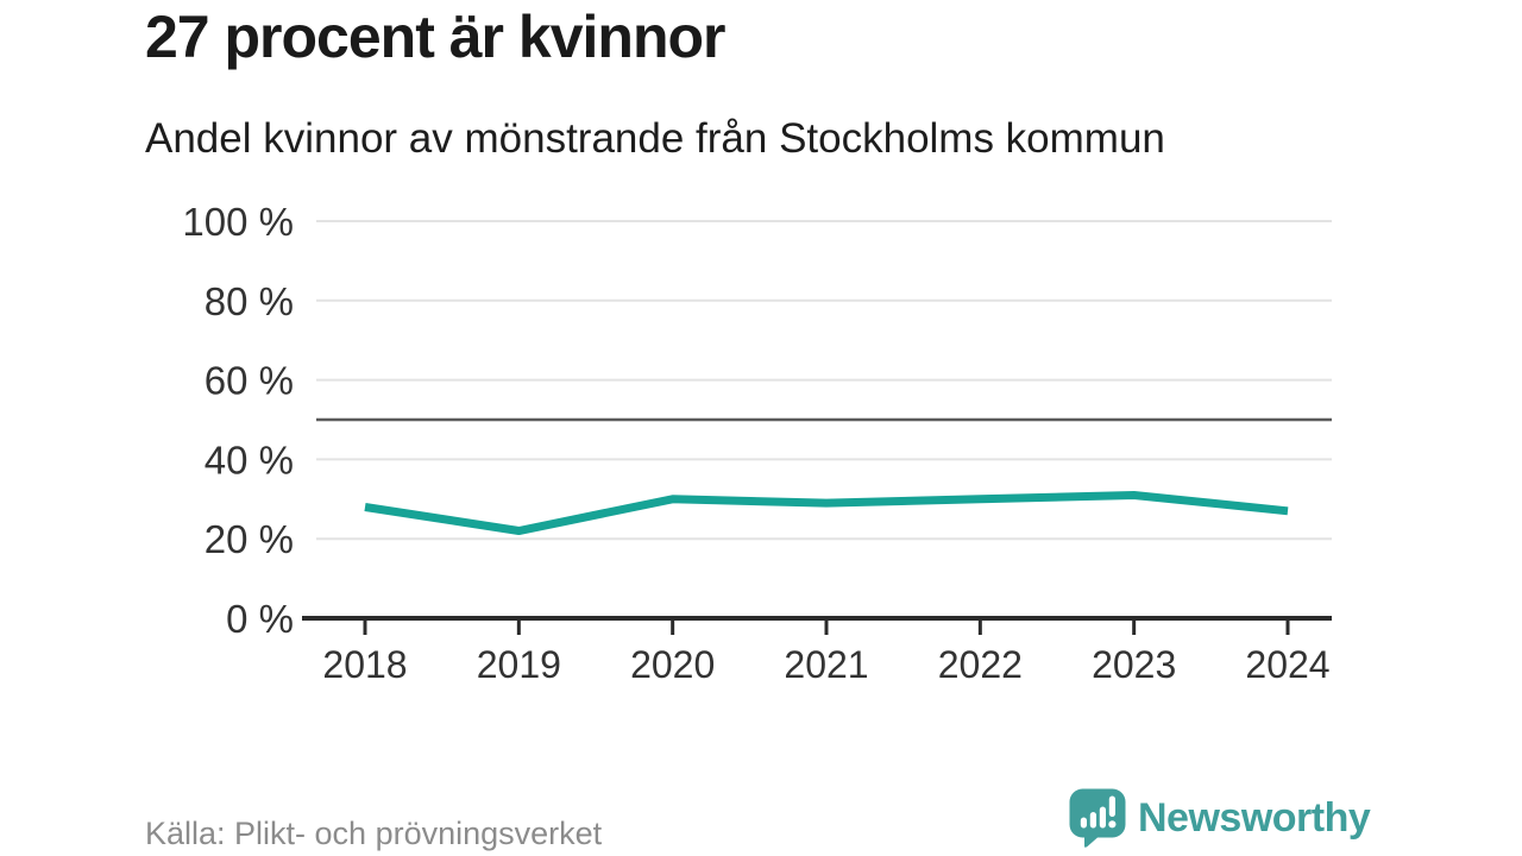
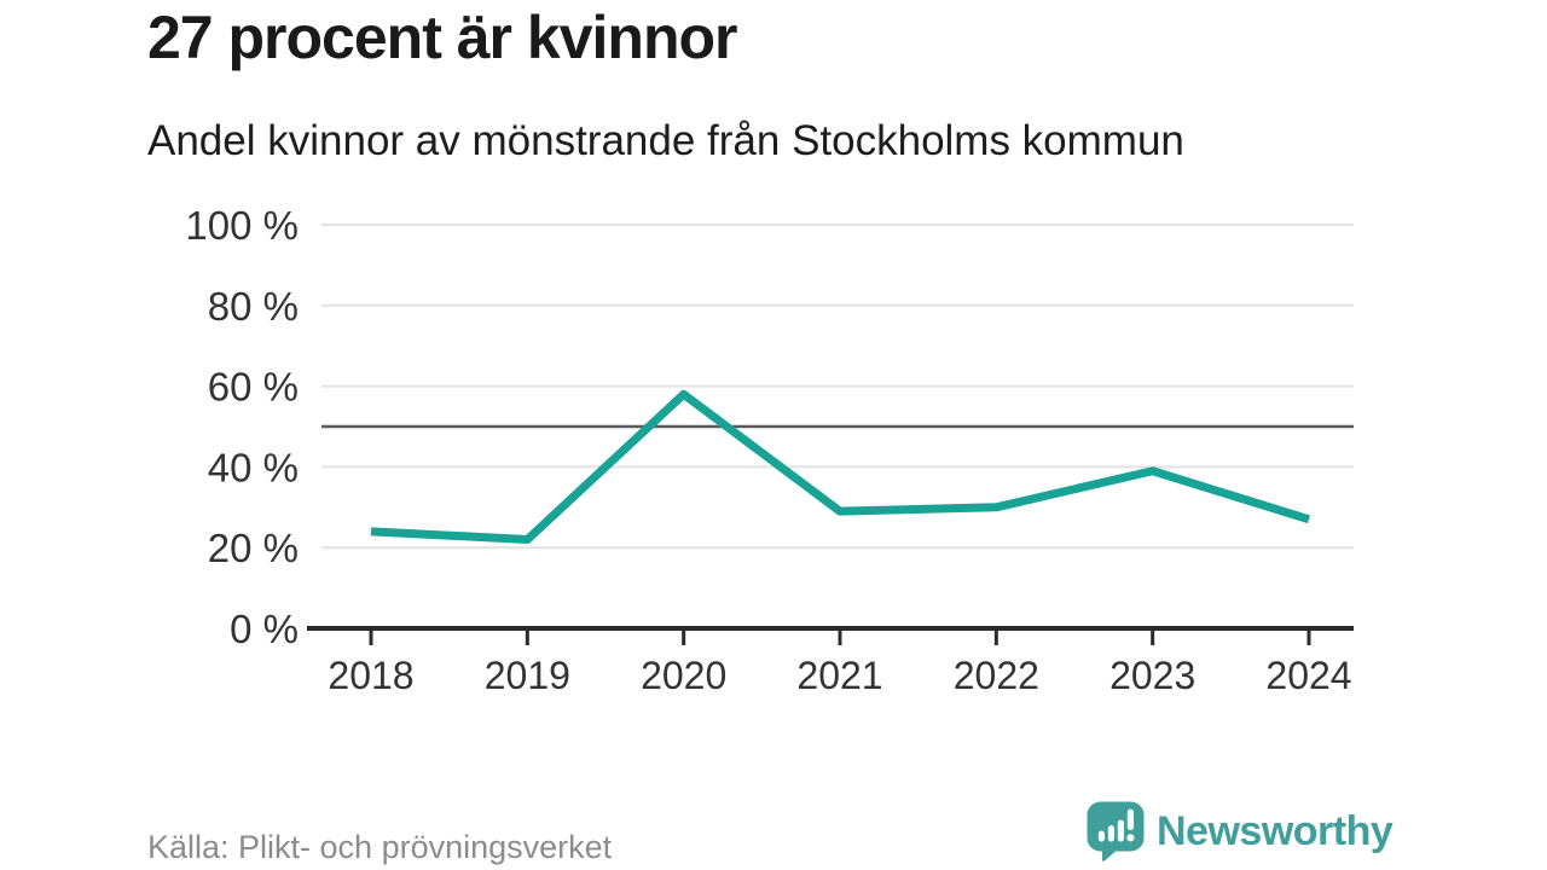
2018: 28% -> 24%
2020: 30% -> 58%
2023: 31% -> 39%
